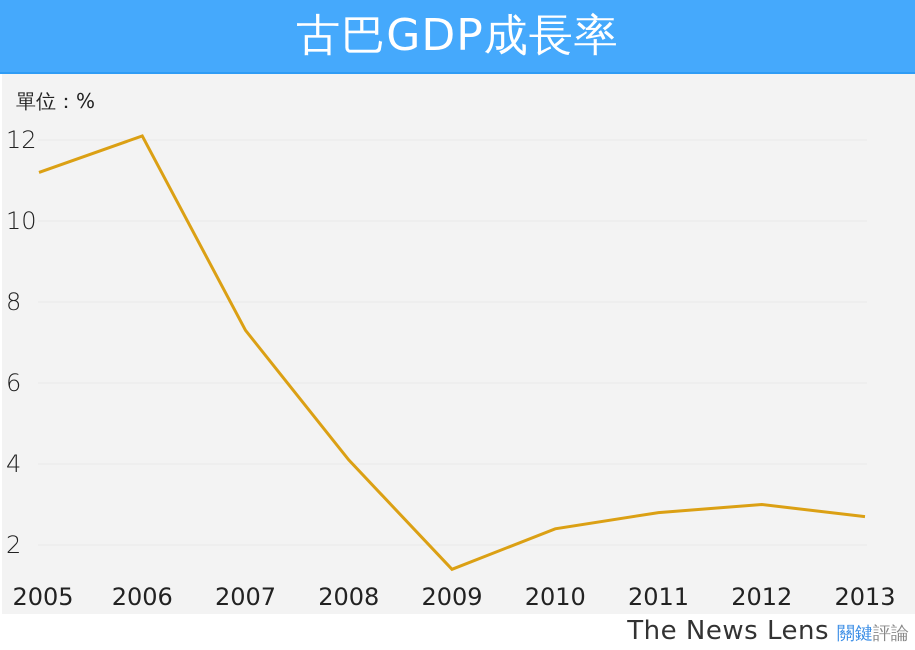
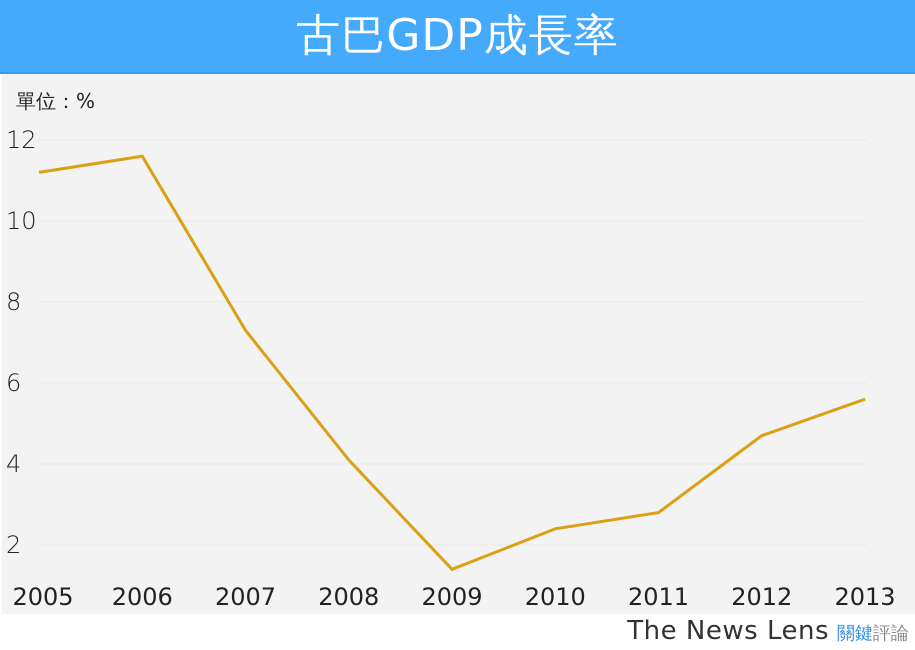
2006: 12.1 -> 11.6
2012: 3.0 -> 4.7
2013: 2.7 -> 5.6
